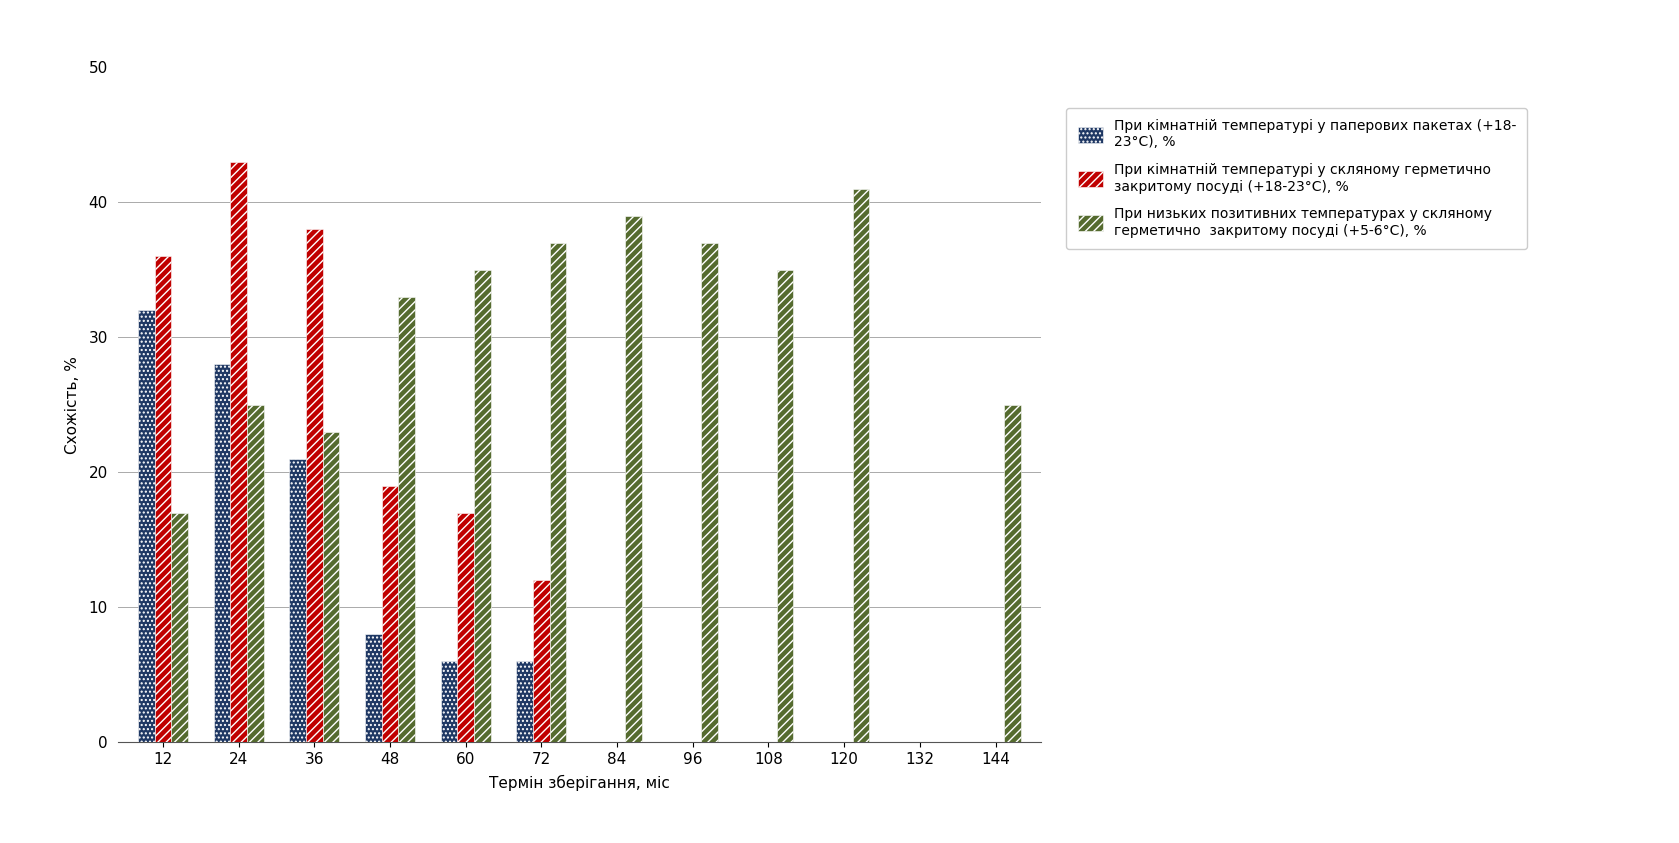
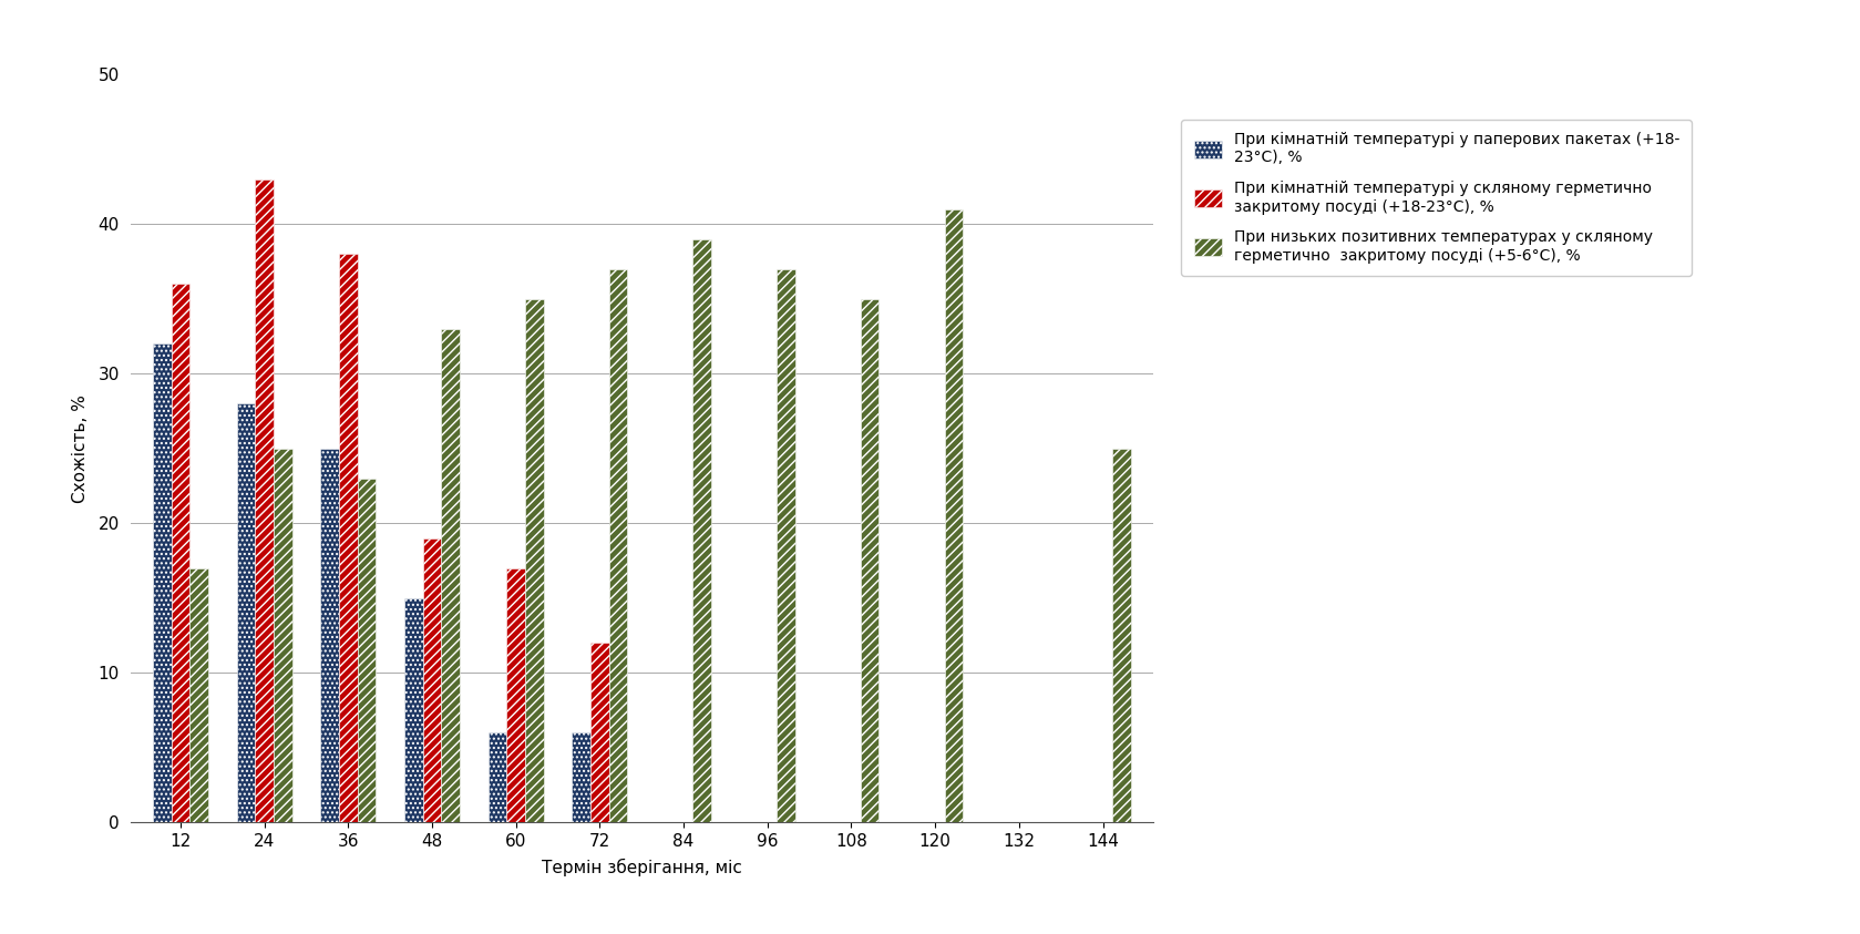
При кімнатній температурі у паперових пакетах (+18- 23°C), %/36: 21 -> 25
При кімнатній температурі у паперових пакетах (+18- 23°C), %/48: 8 -> 15
